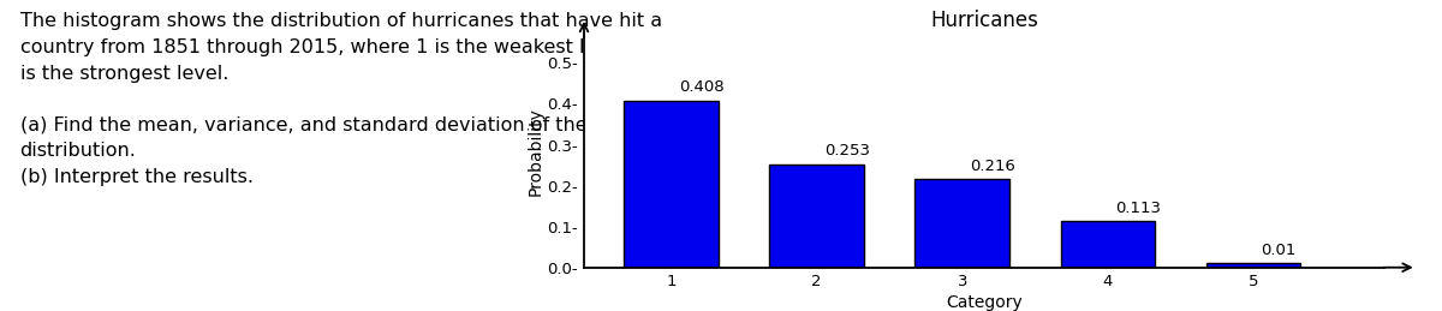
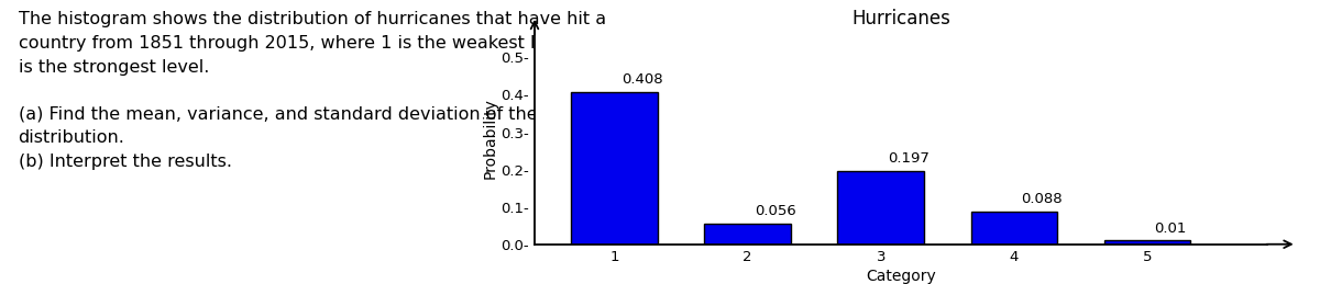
2: 0.253 -> 0.056
3: 0.216 -> 0.197
4: 0.113 -> 0.088
